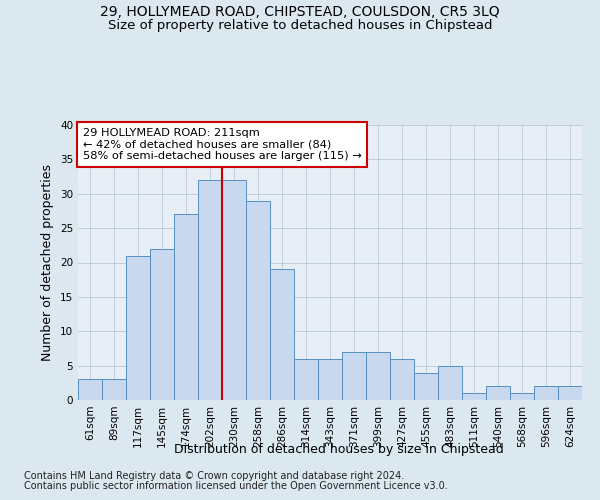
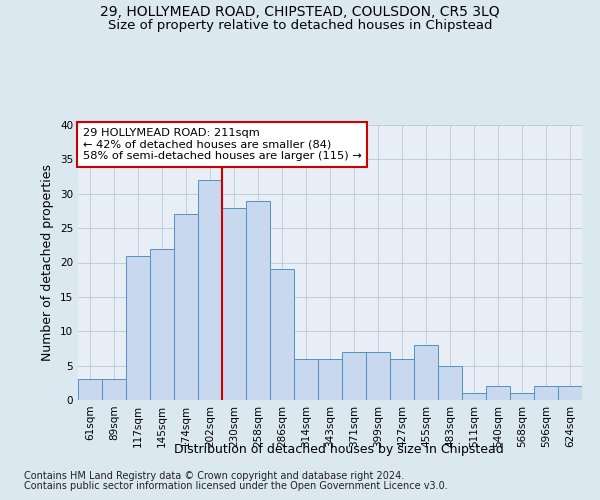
230sqm: 32 -> 28
455sqm: 4 -> 8
